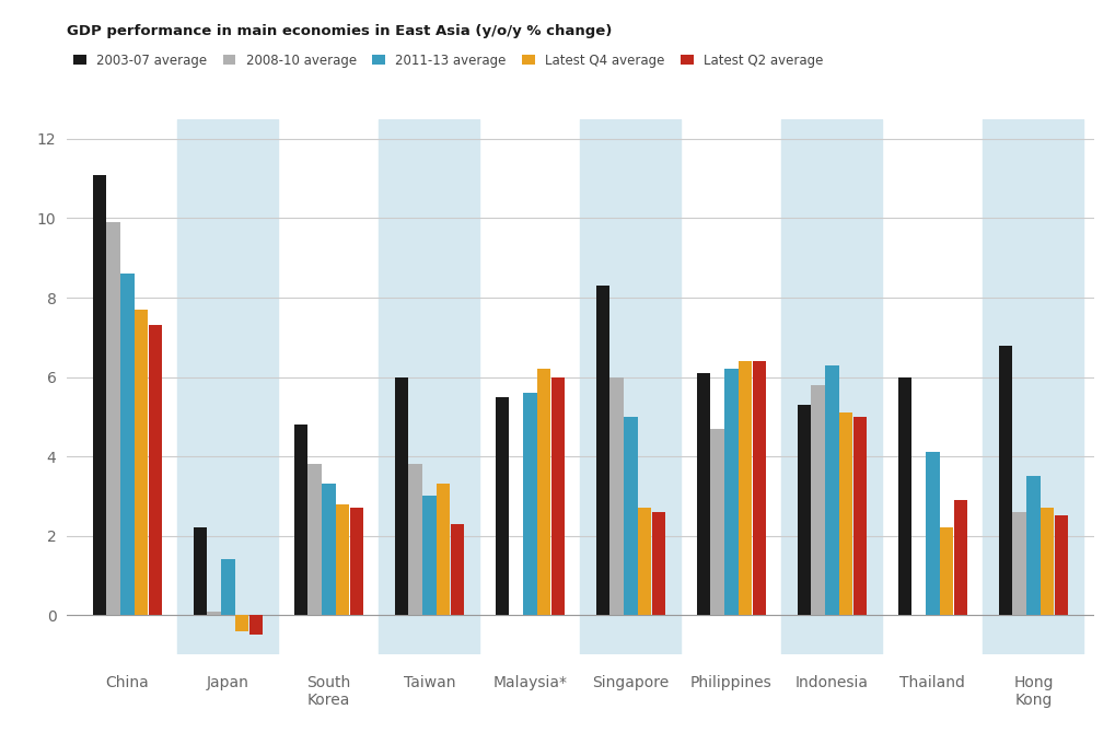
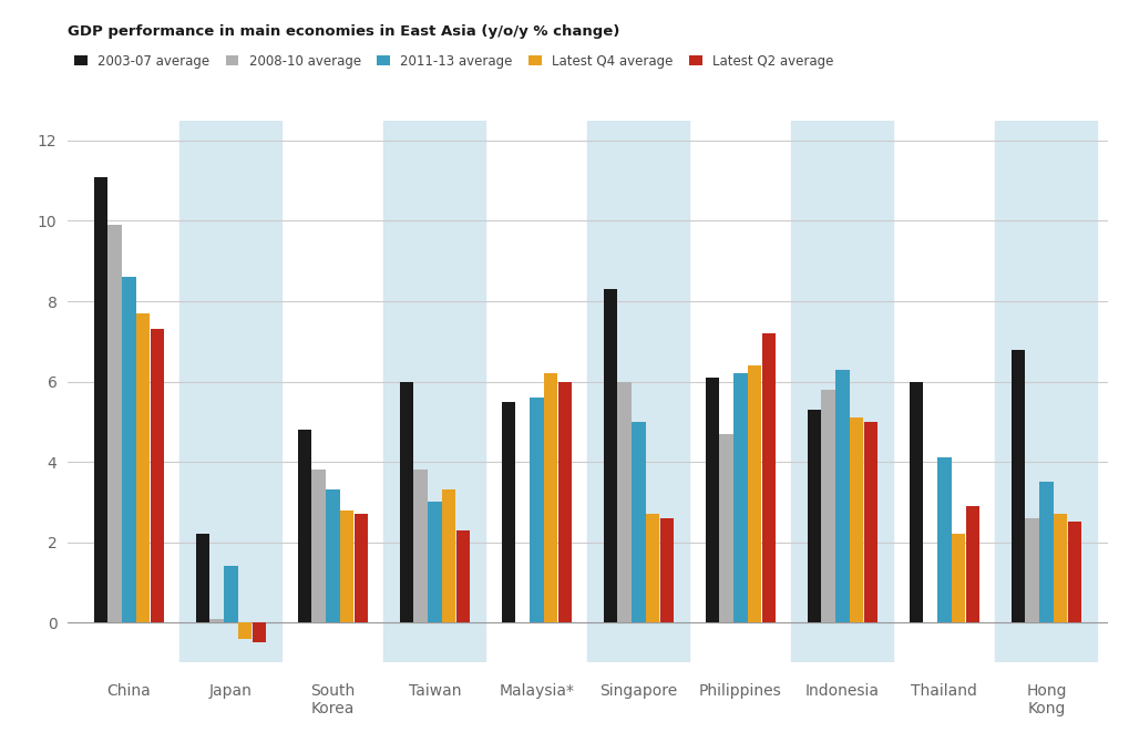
Latest Q2 average/Philippines: 6.4 -> 7.2
